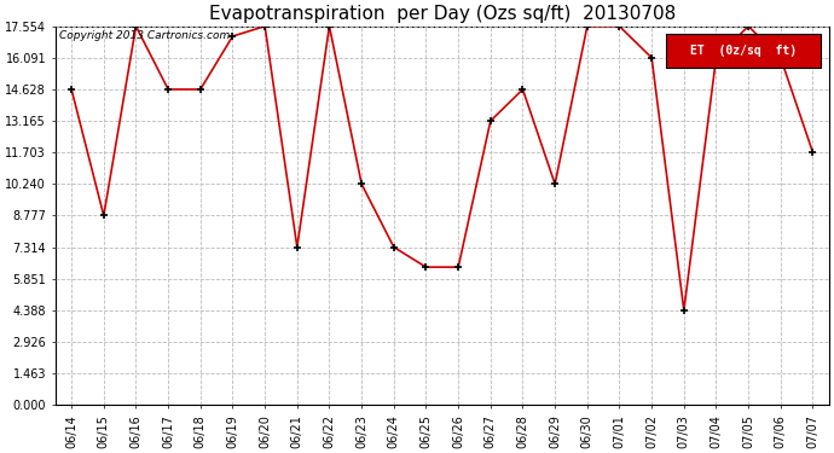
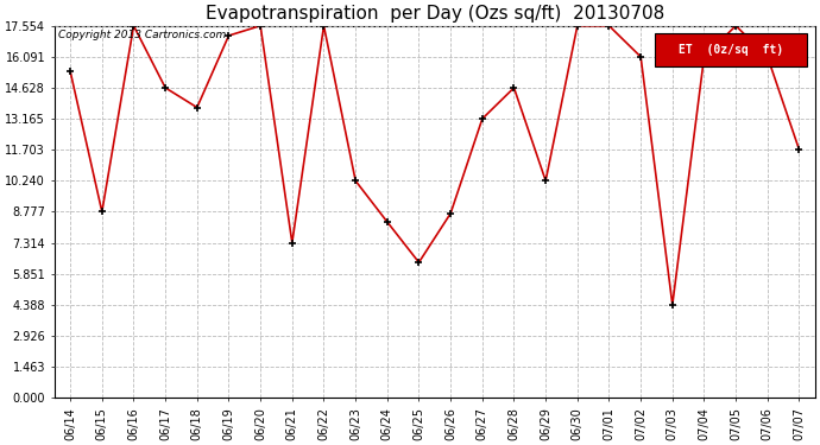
06/14: 14.6 -> 15.4
06/18: 14.6 -> 13.7
06/24: 7.3 -> 8.3
06/26: 6.4 -> 8.7
